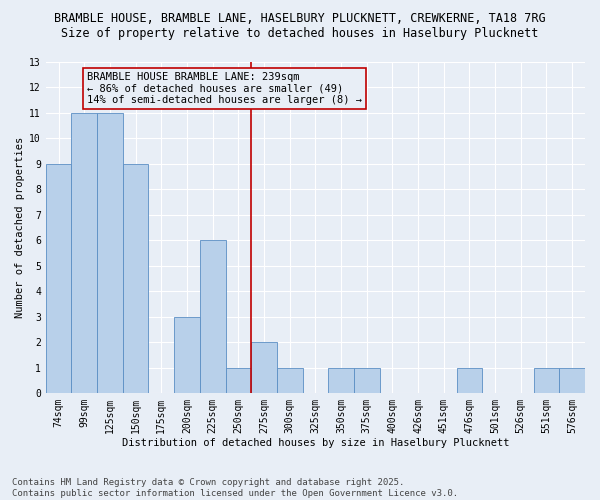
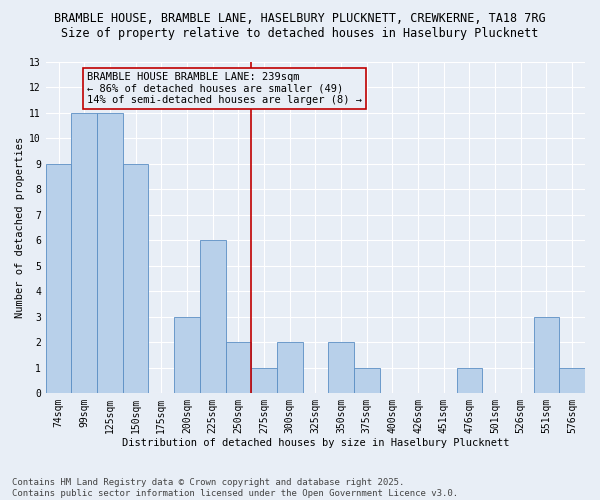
250sqm: 1 -> 2
275sqm: 2 -> 1
300sqm: 1 -> 2
350sqm: 1 -> 2
551sqm: 1 -> 3
